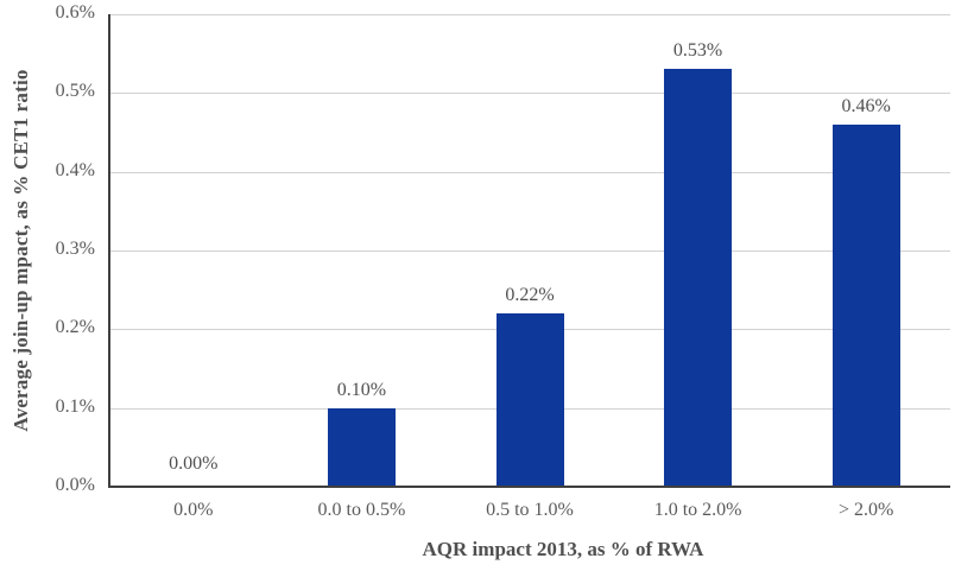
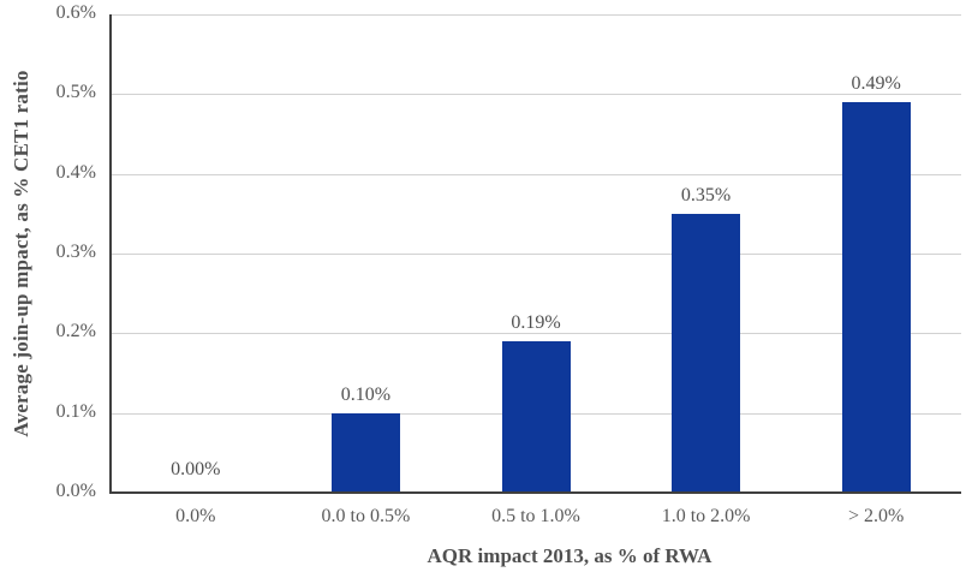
0.5 to 1.0%: 0.22% -> 0.19%
1.0 to 2.0%: 0.53% -> 0.35%
> 2.0%: 0.46% -> 0.49%
